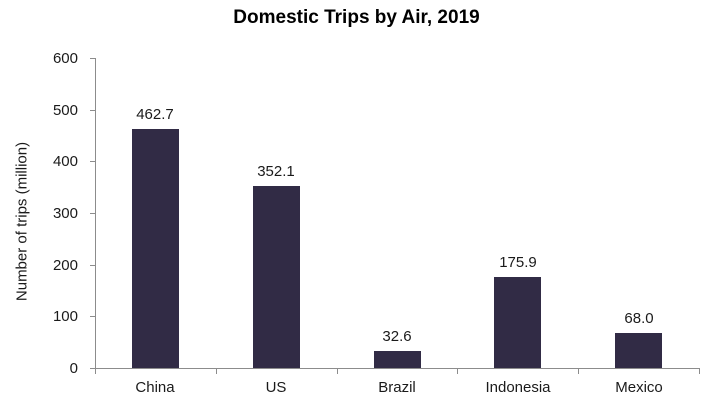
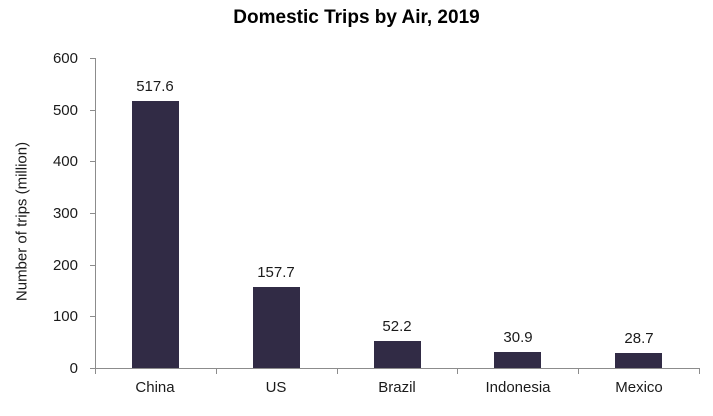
China: 462.7 -> 517.6
US: 352.1 -> 157.7
Brazil: 32.6 -> 52.2
Indonesia: 175.9 -> 30.9
Mexico: 68.0 -> 28.7
